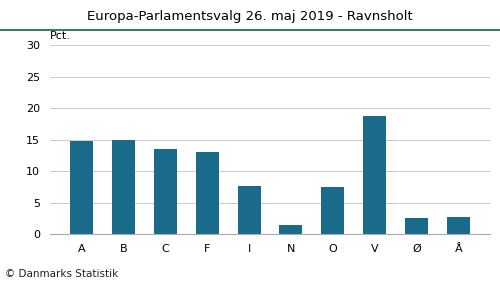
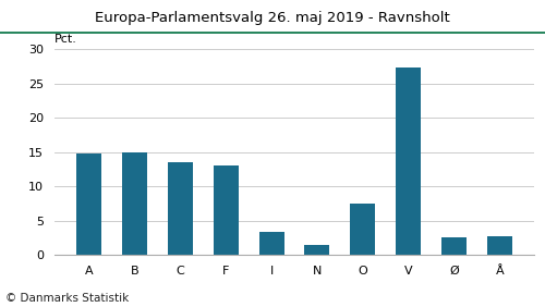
I: 7.6 -> 3.3
V: 18.8 -> 27.3
